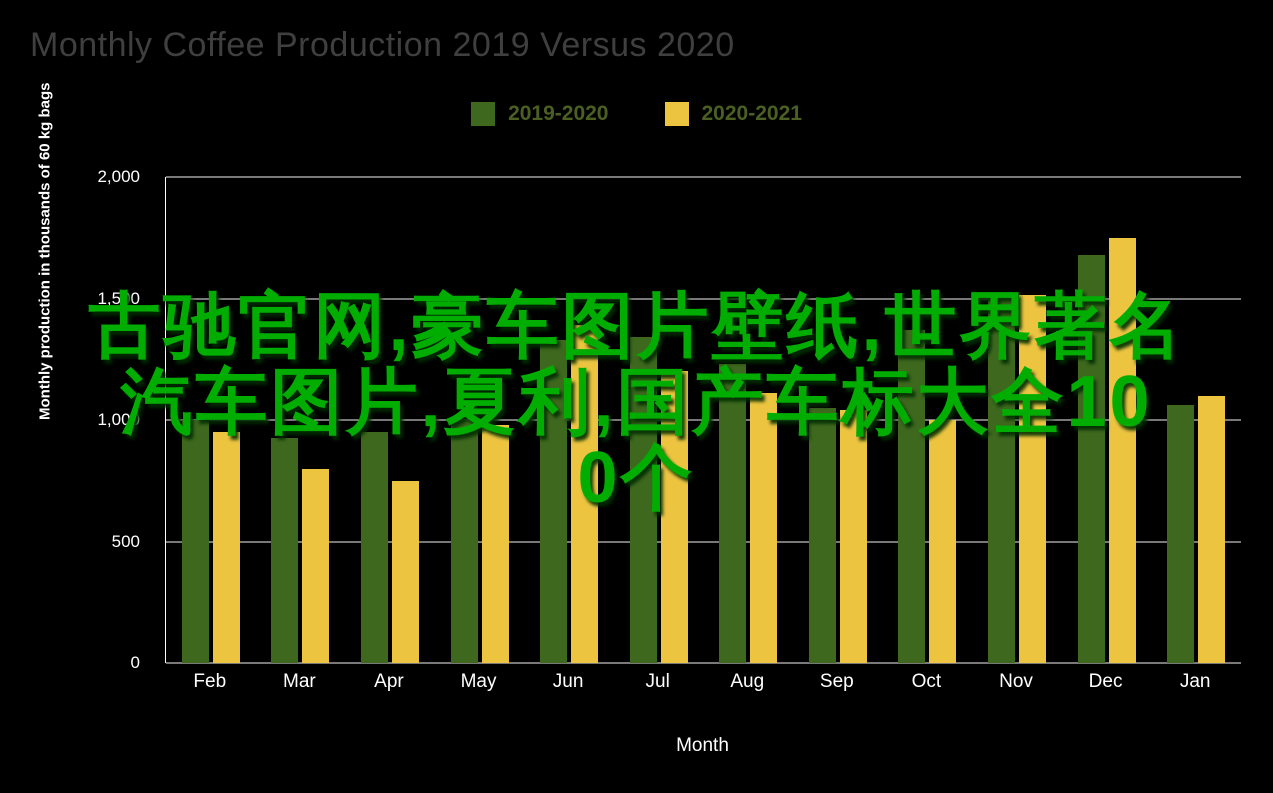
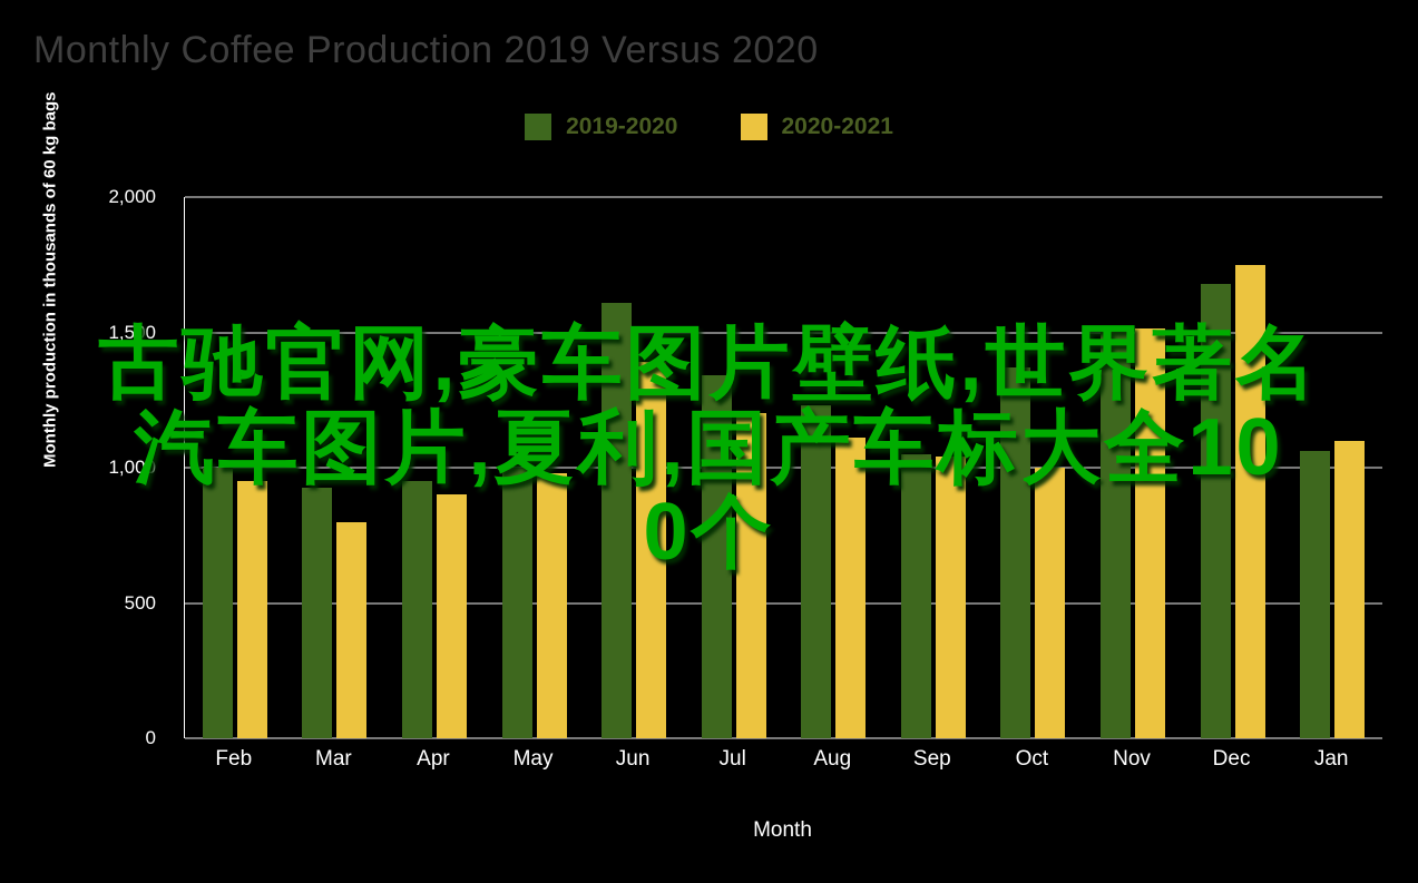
2020-2021/Apr: 750 -> 900
2019-2020/Jun: 1330 -> 1610
